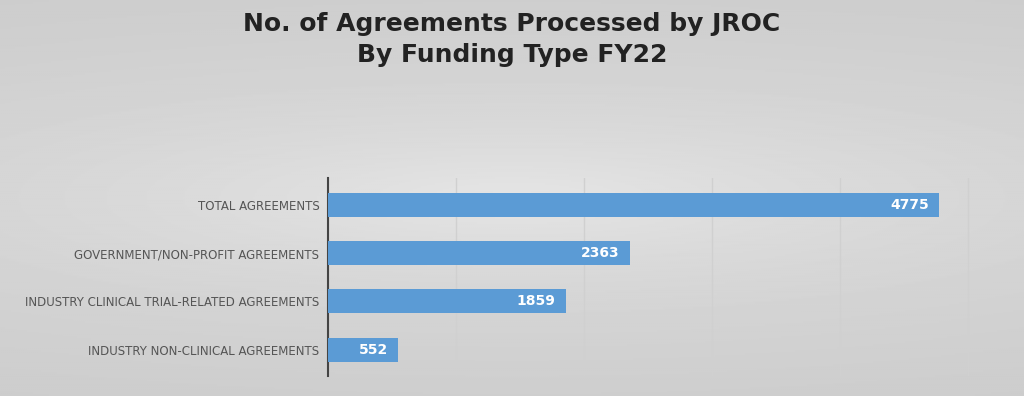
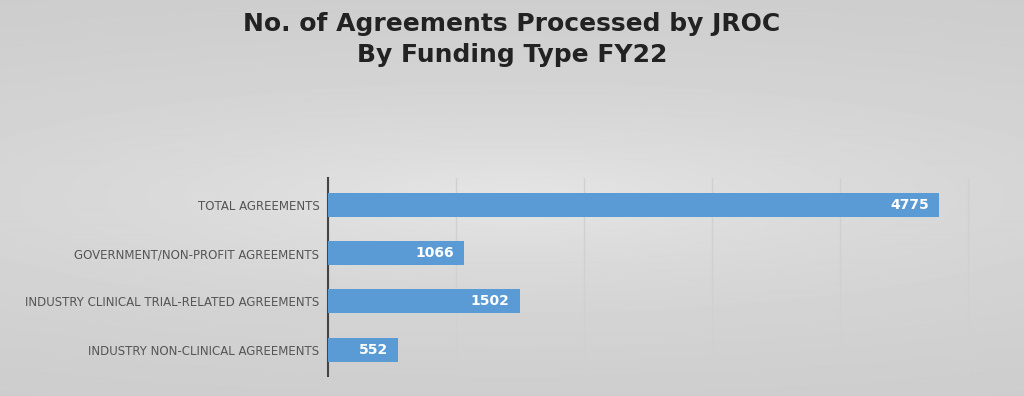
GOVERNMENT/NON-PROFIT AGREEMENTS: 2363 -> 1066
INDUSTRY CLINICAL TRIAL-RELATED AGREEMENTS: 1859 -> 1502
